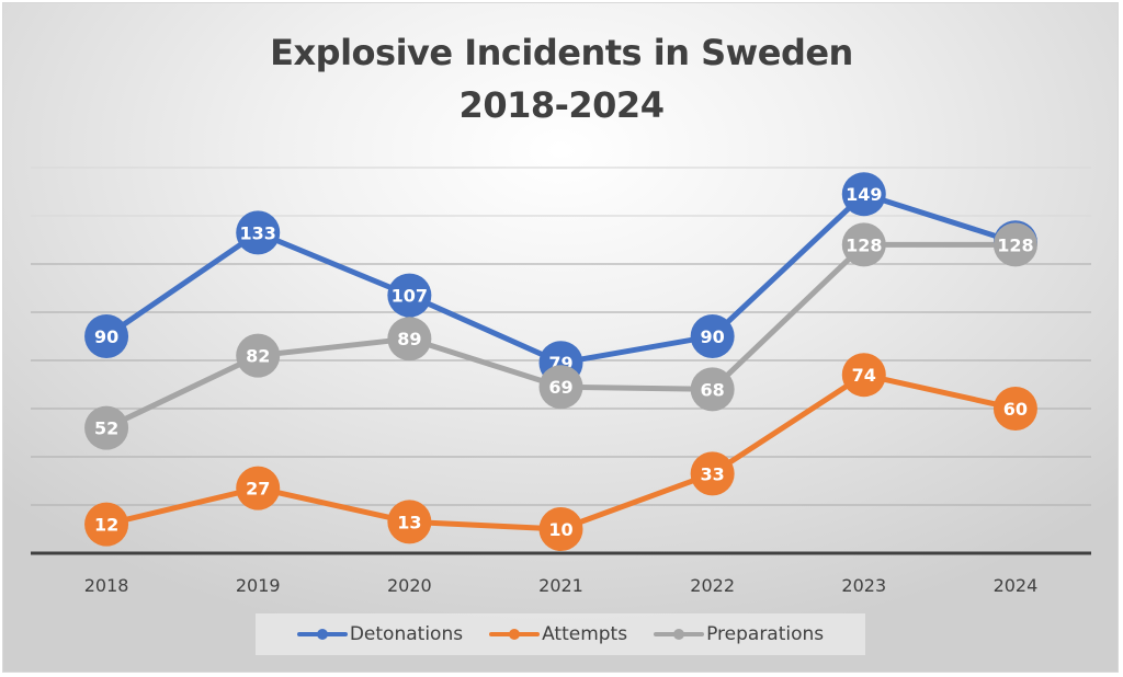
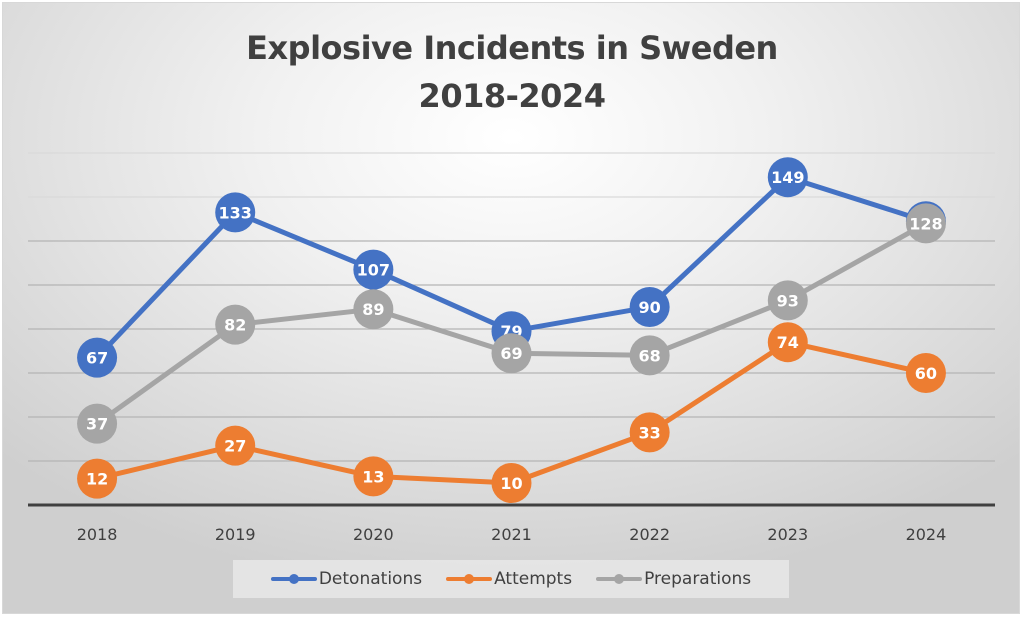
Detonations/2018: 90 -> 67
Preparations/2018: 52 -> 37
Preparations/2023: 128 -> 93
